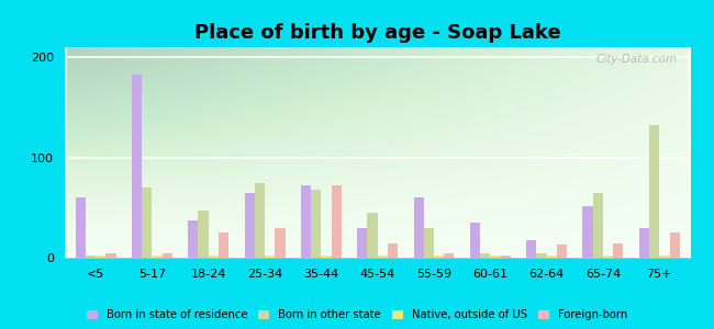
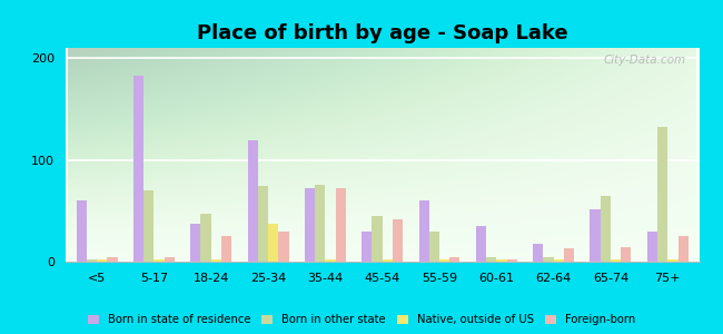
Born in state of residence/25-34: 65 -> 120
Native, outside of US/25-34: 2 -> 38
Born in other state/35-44: 68 -> 76
Foreign-born/45-54: 15 -> 42
